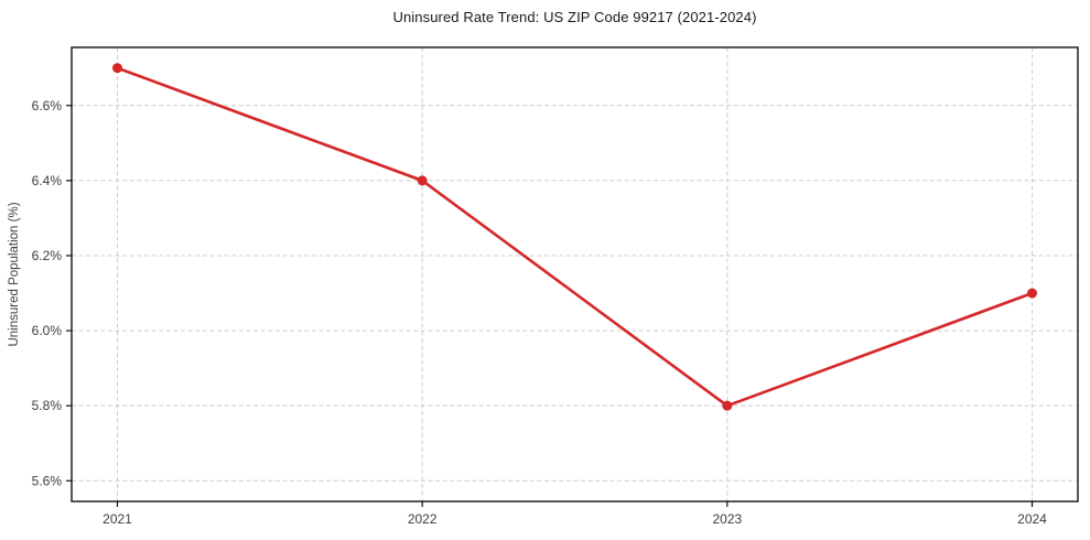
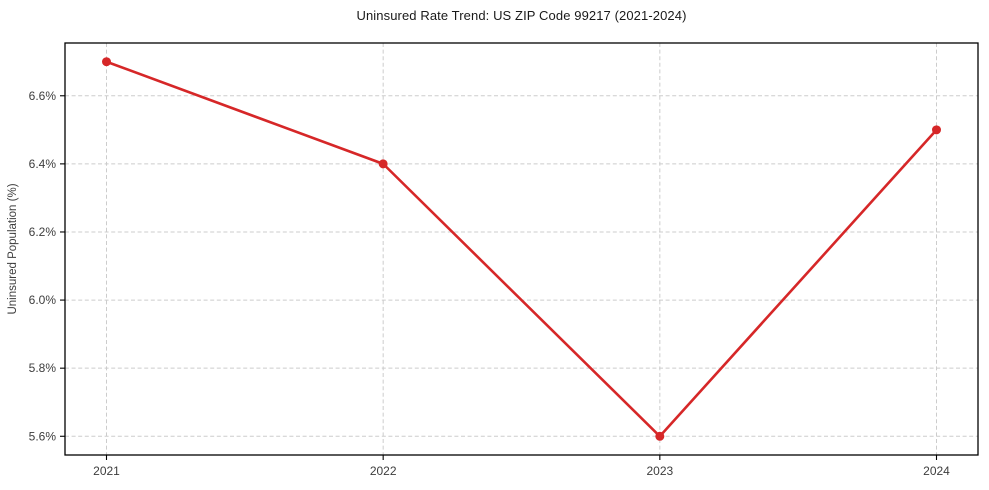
2023: 5.8% -> 5.6%
2024: 6.1% -> 6.5%
